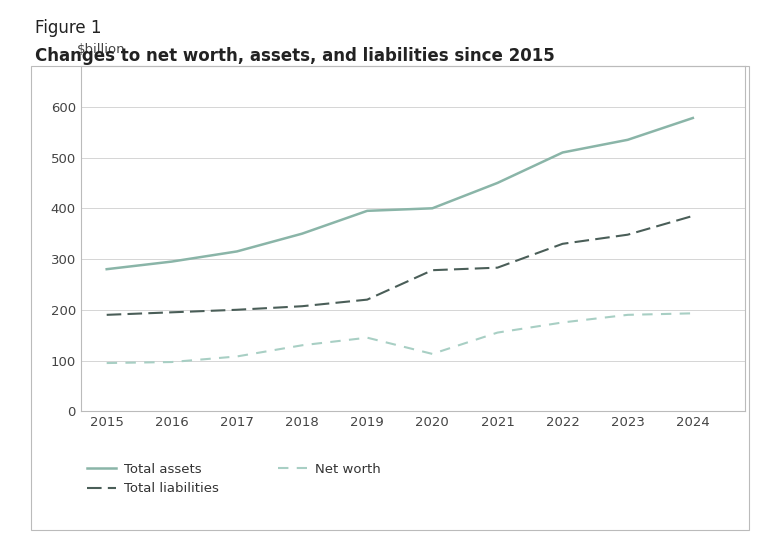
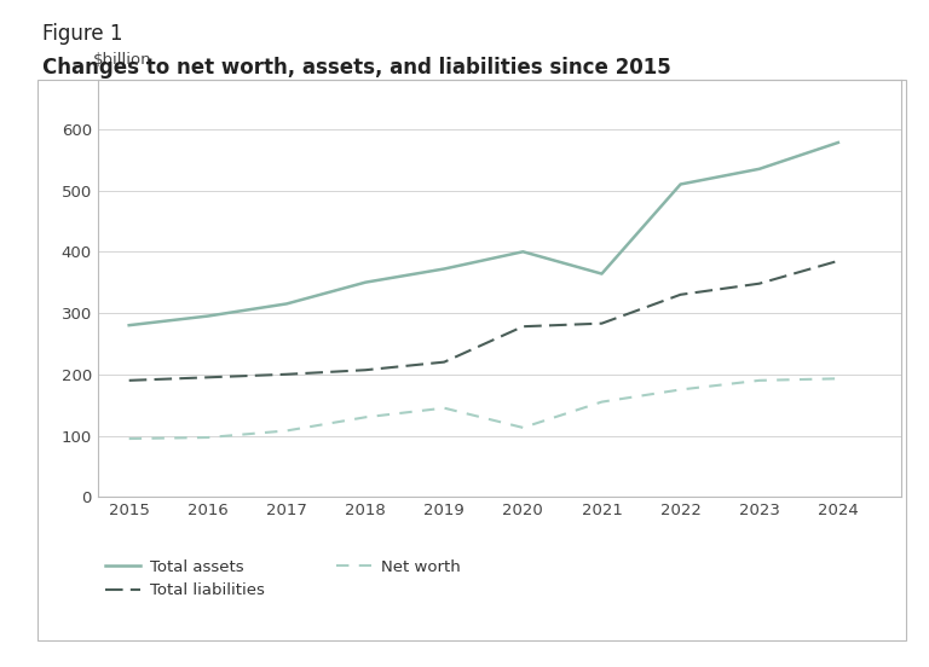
Total assets/2019: 395 -> 372
Total assets/2021: 450 -> 364
